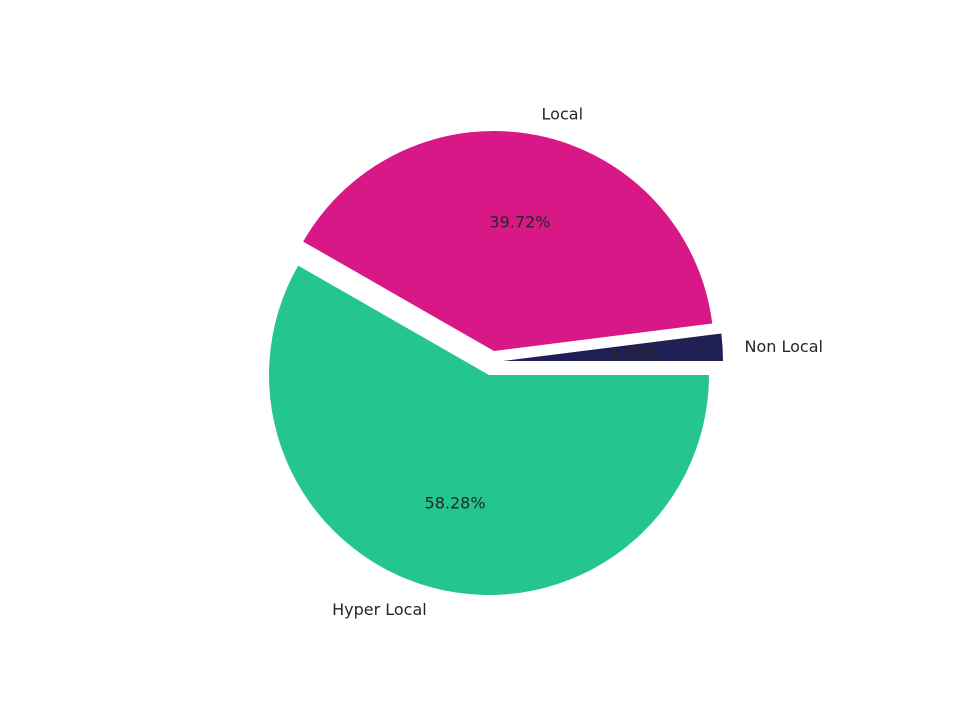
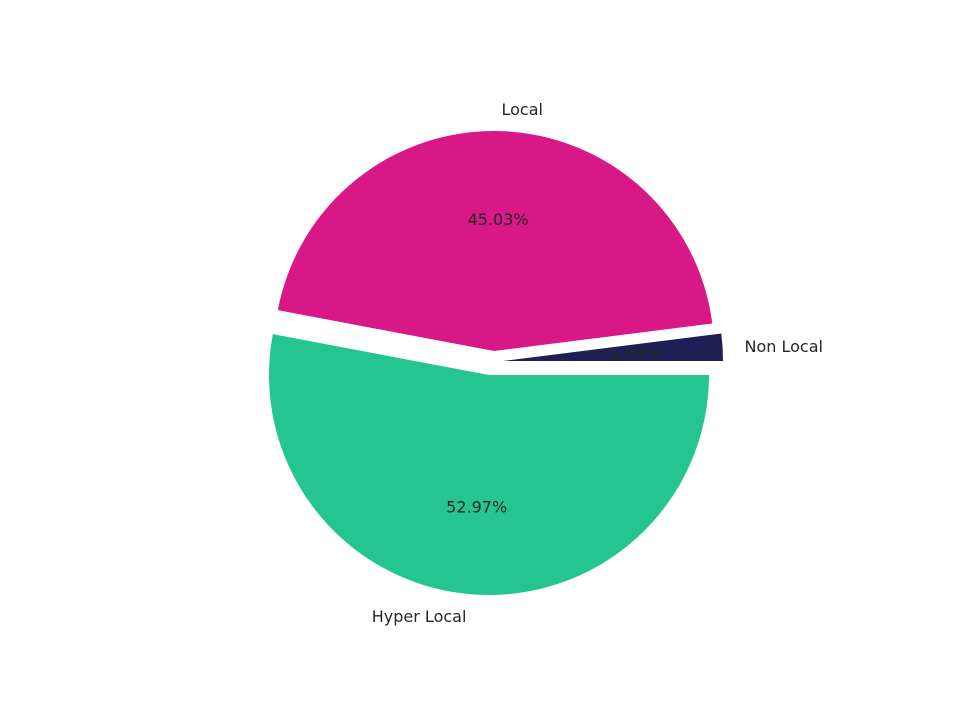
Local: 39.72% -> 45.03%
Hyper Local: 58.28% -> 52.97%
